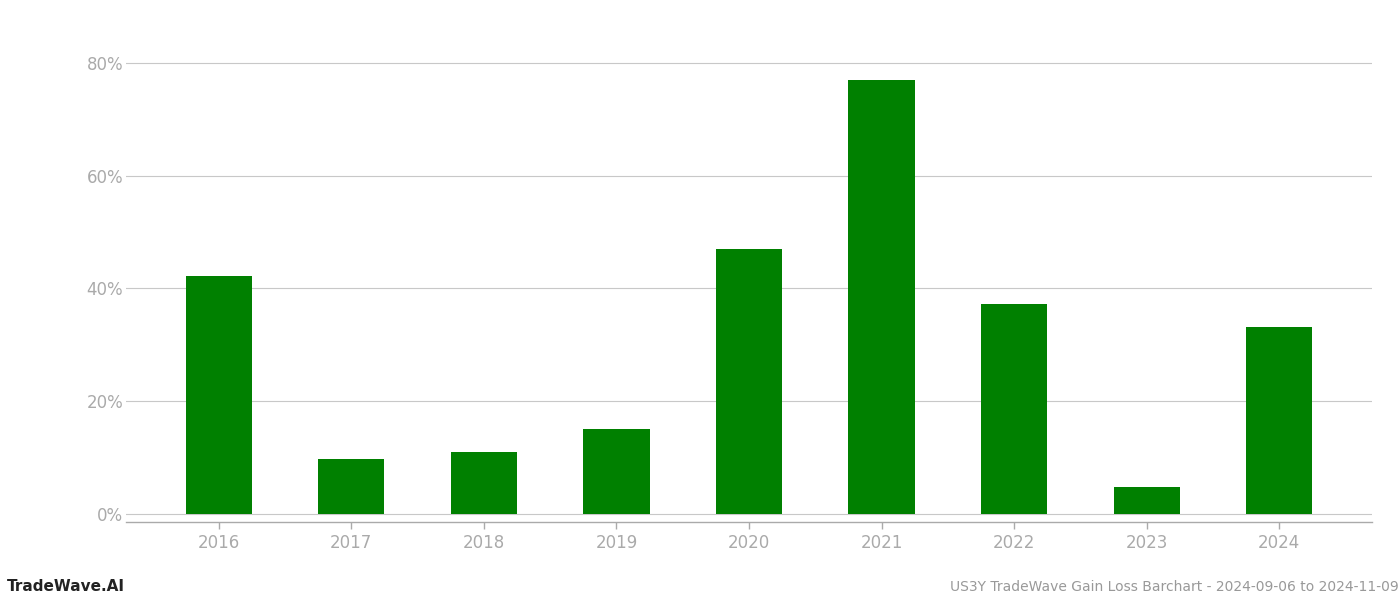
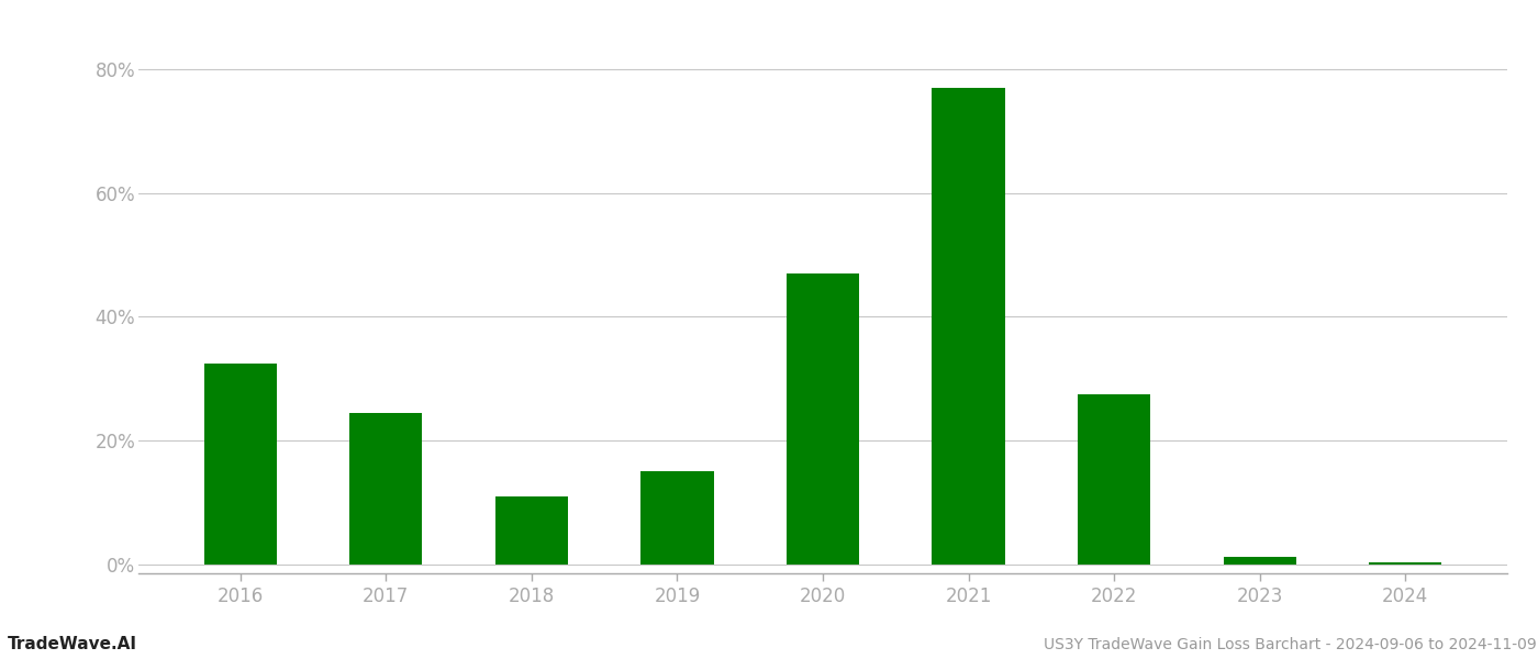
2016: 42.2% -> 32.5%
2017: 9.6% -> 24.5%
2022: 37.2% -> 27.5%
2023: 4.8% -> 1.2%
2024: 33.2% -> 0.2%
